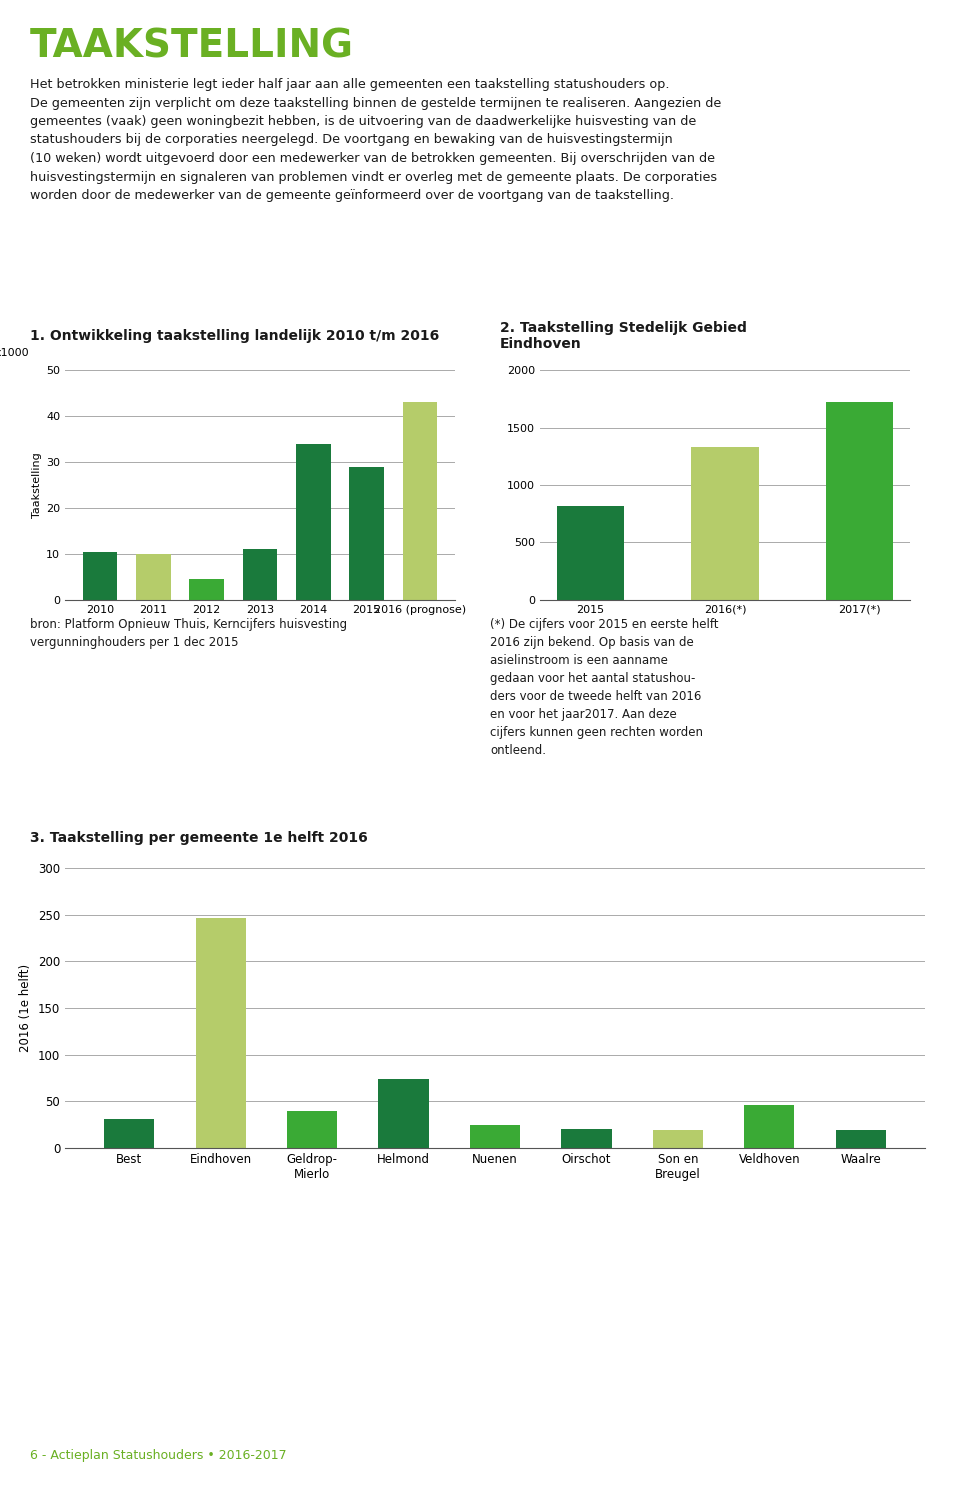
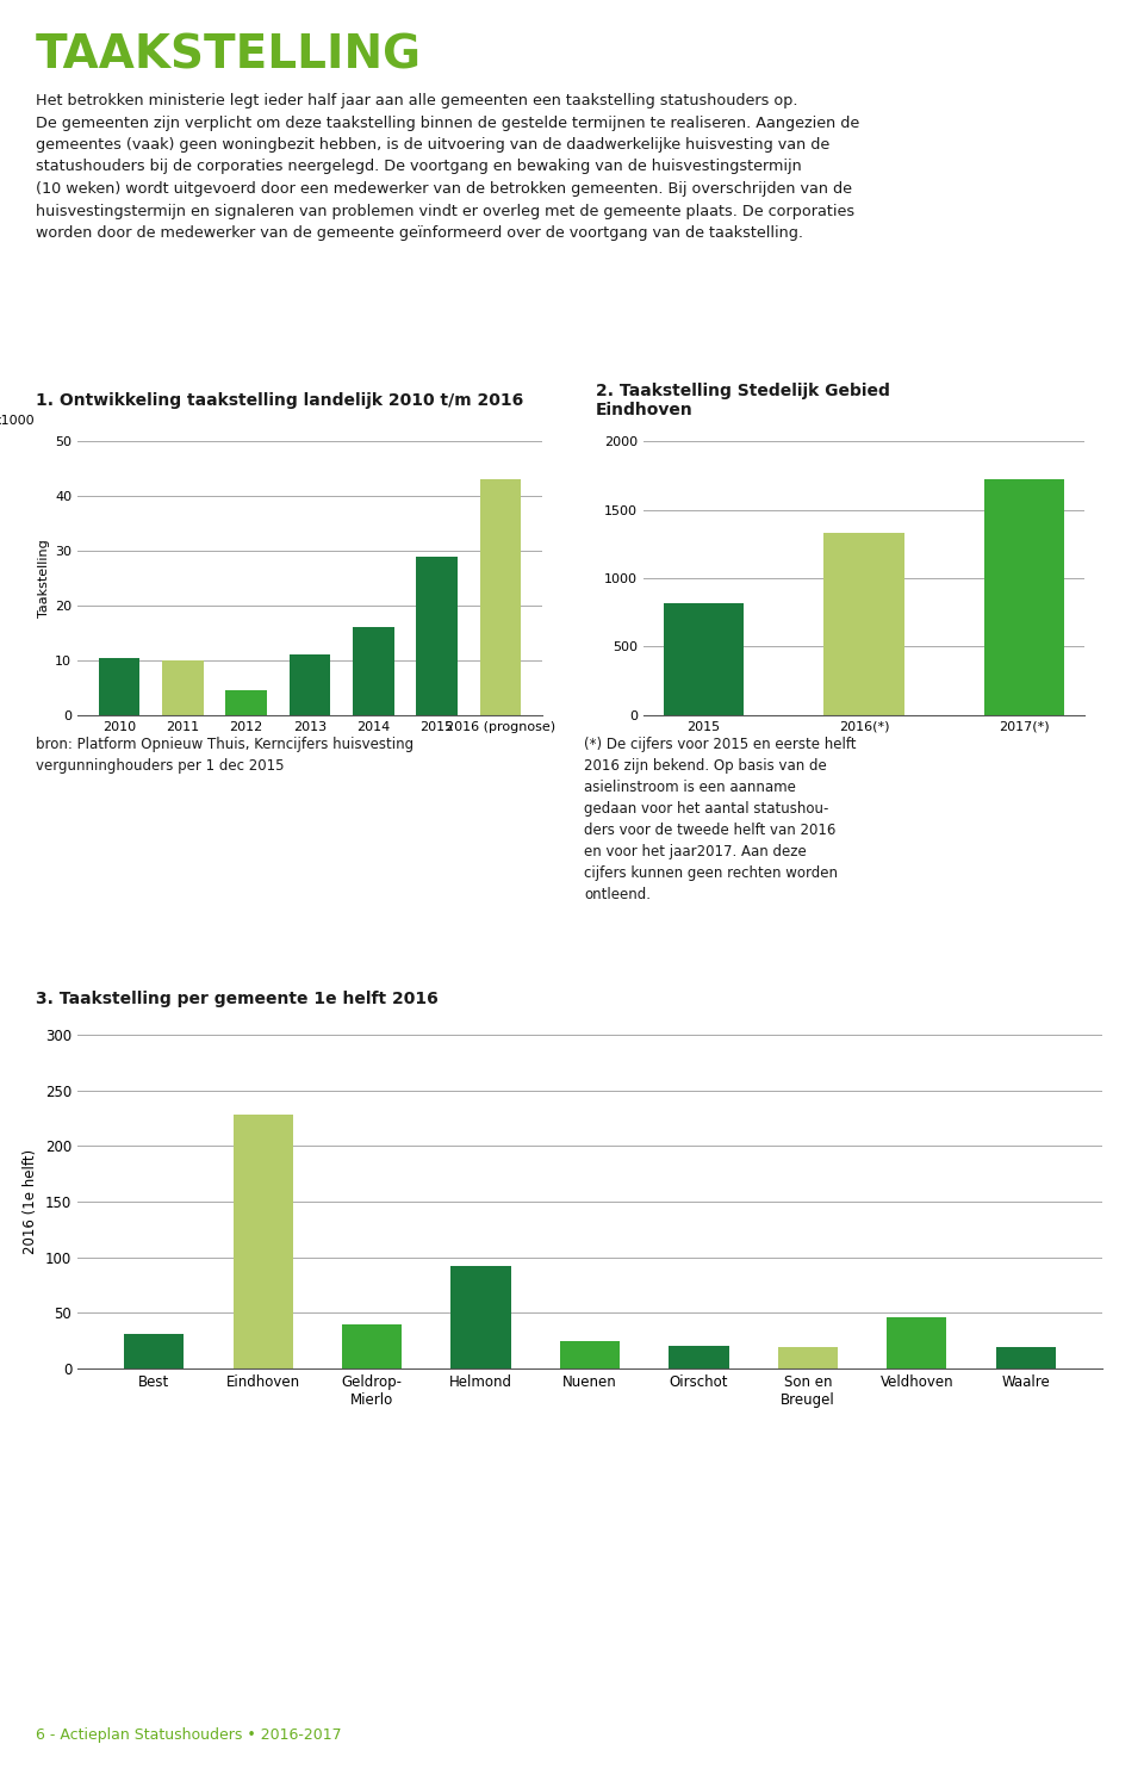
2014: 34.0 -> 16.0
Eindhoven: 246 -> 228
Helmond: 74 -> 92
